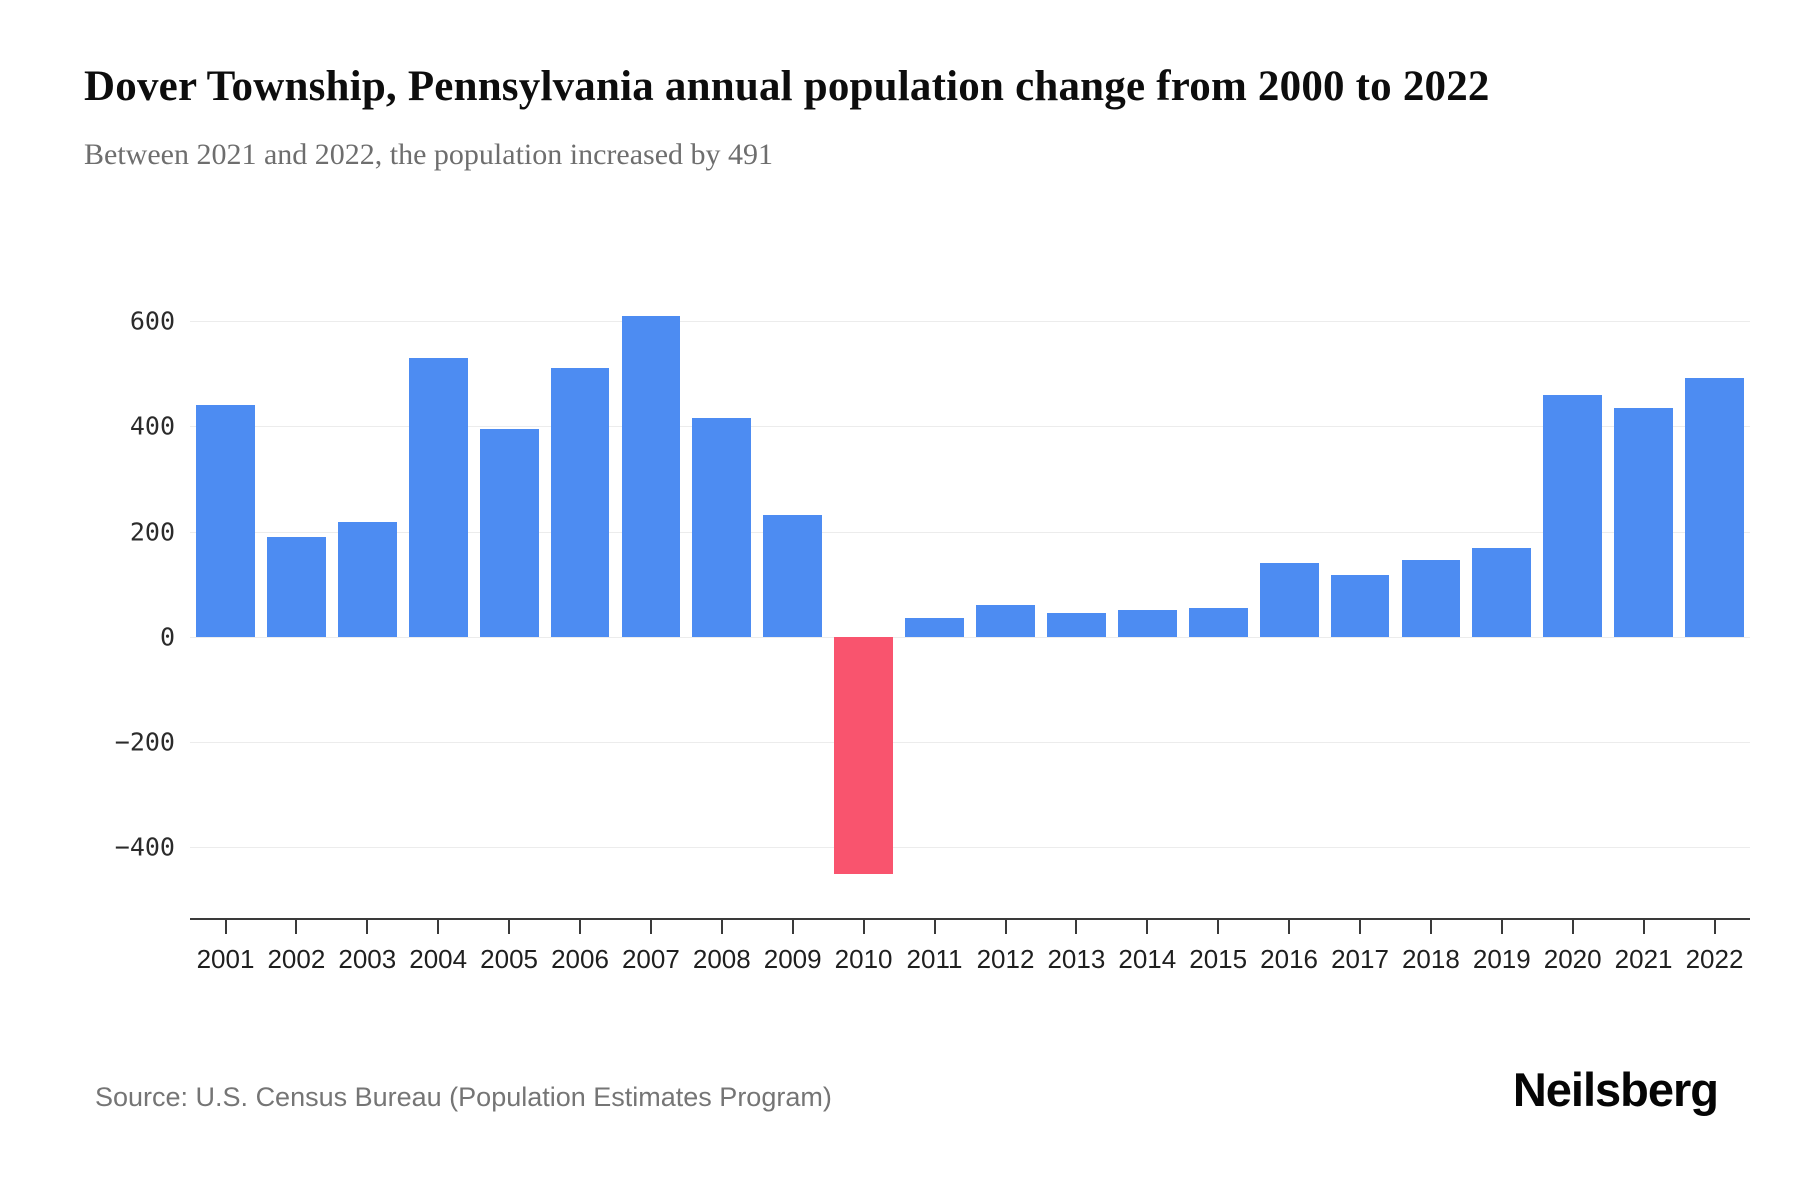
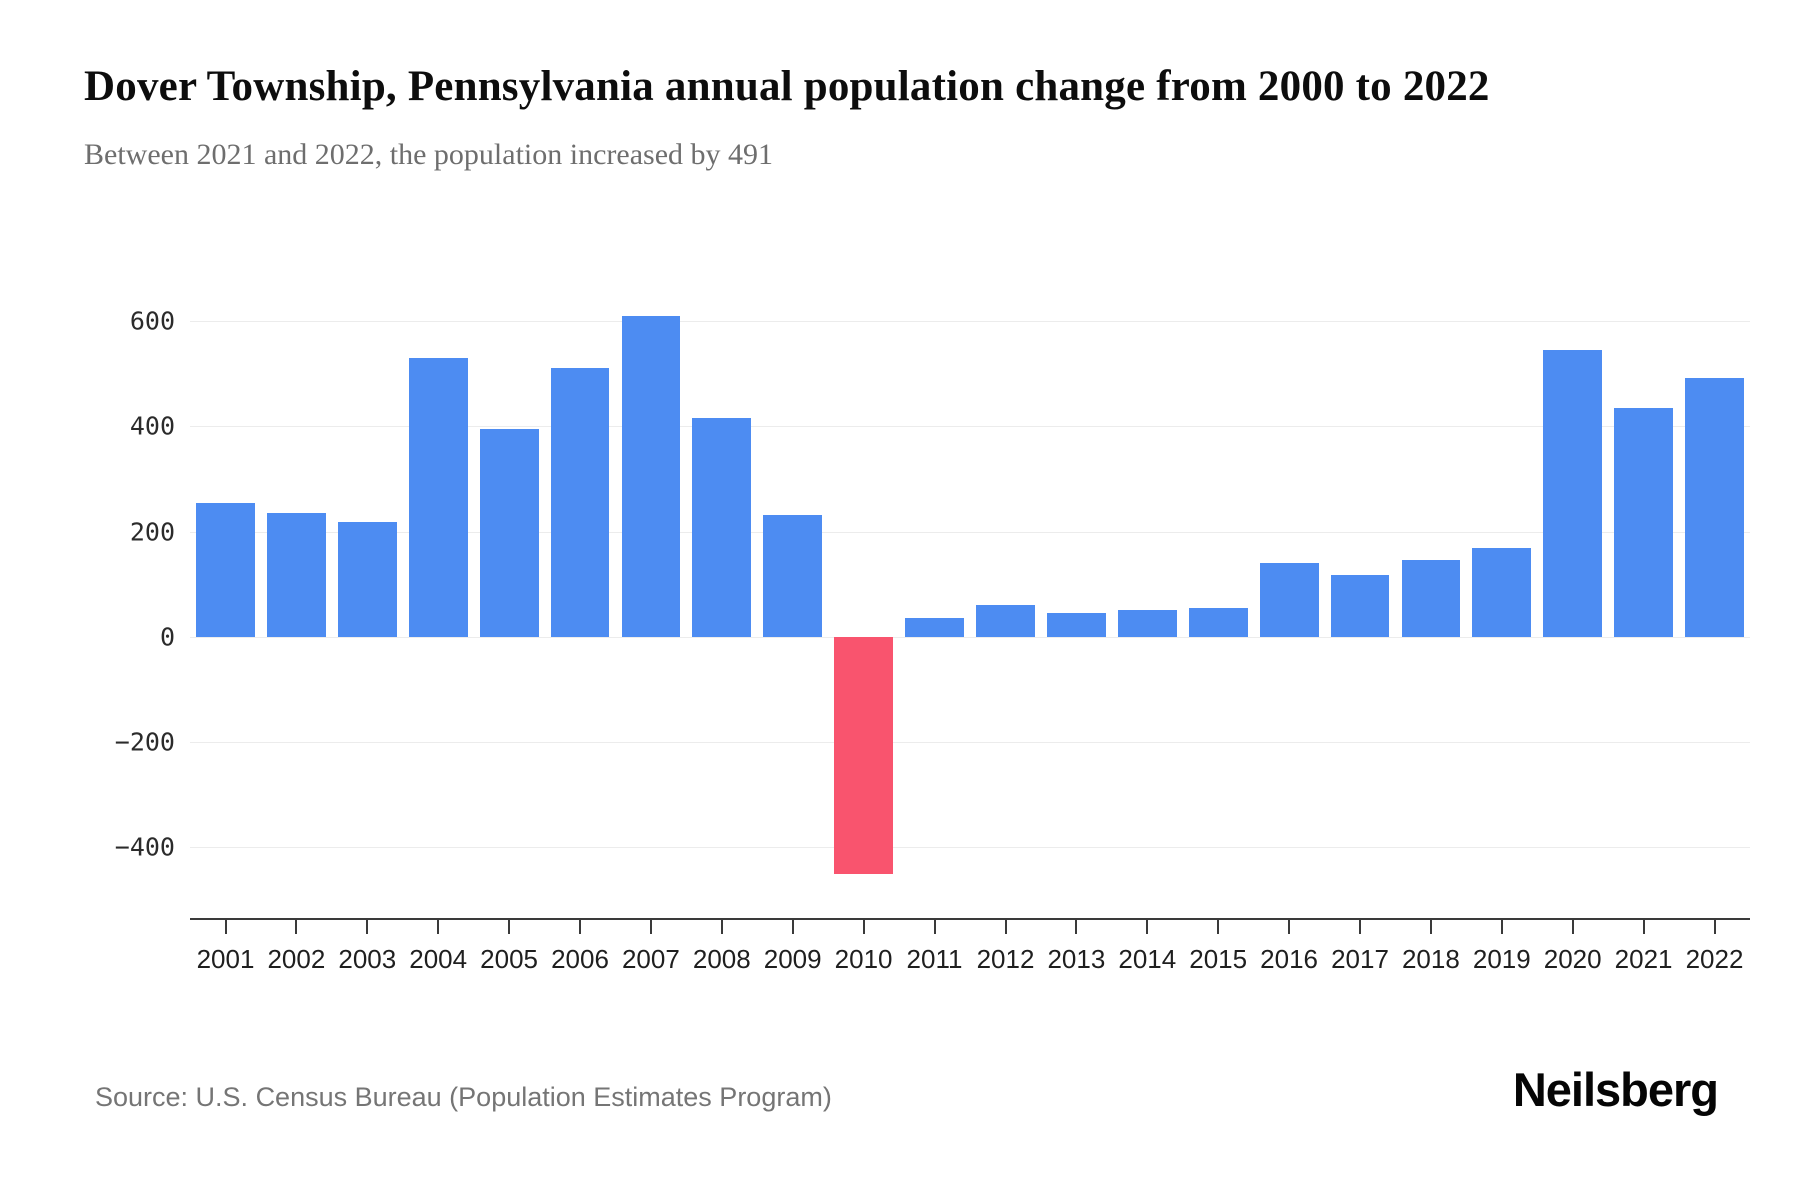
2001: 440 -> 260
2002: 190 -> 240
2020: 460 -> 540
